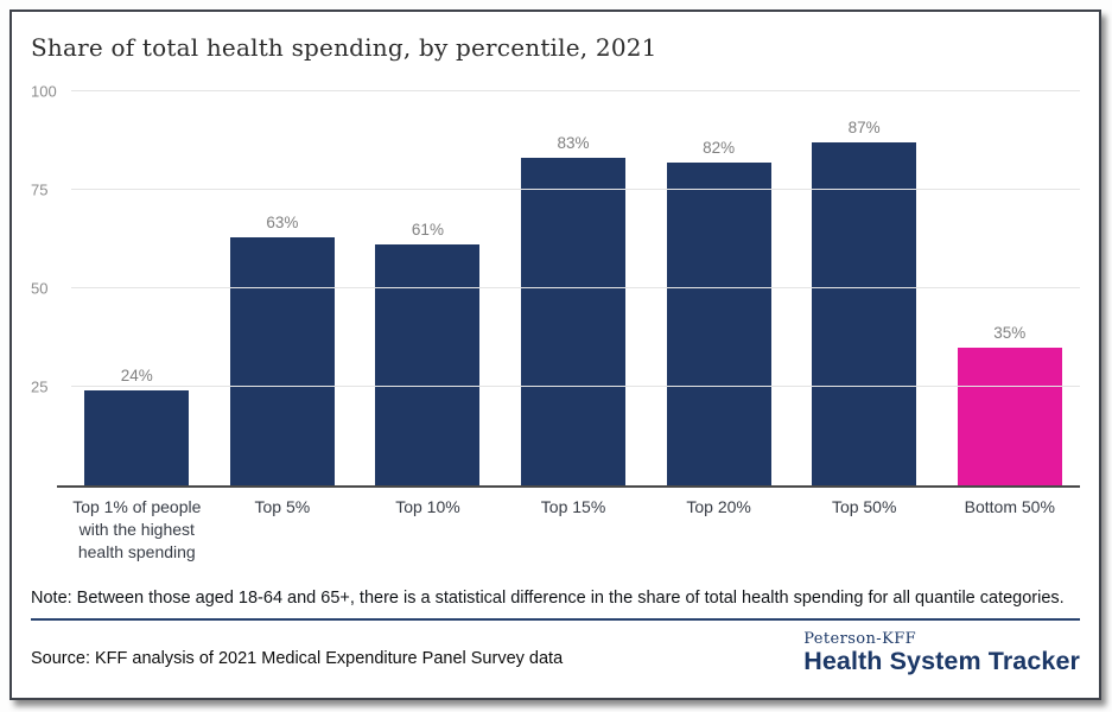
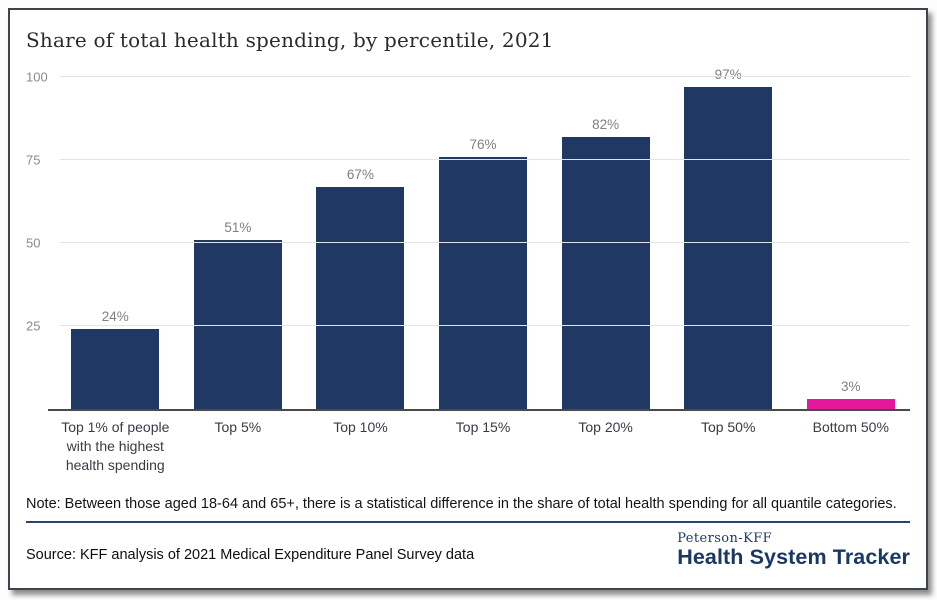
Top 5%: 63% -> 51%
Top 10%: 61% -> 67%
Top 15%: 83% -> 76%
Top 50%: 87% -> 97%
Bottom 50%: 35% -> 3%
